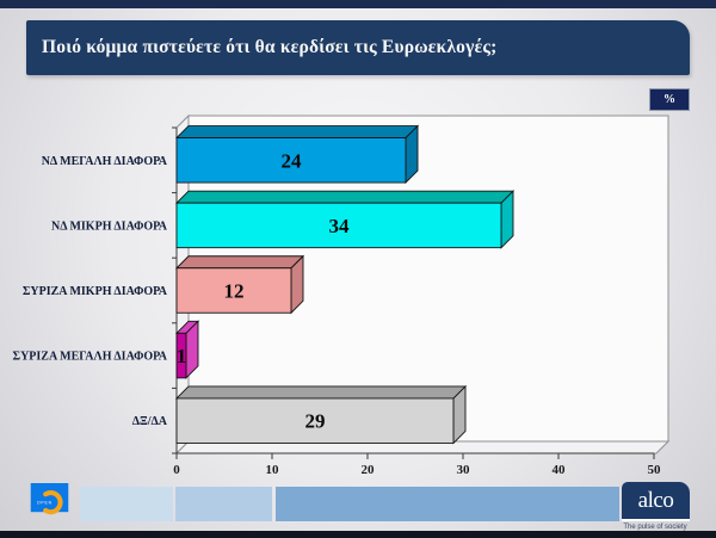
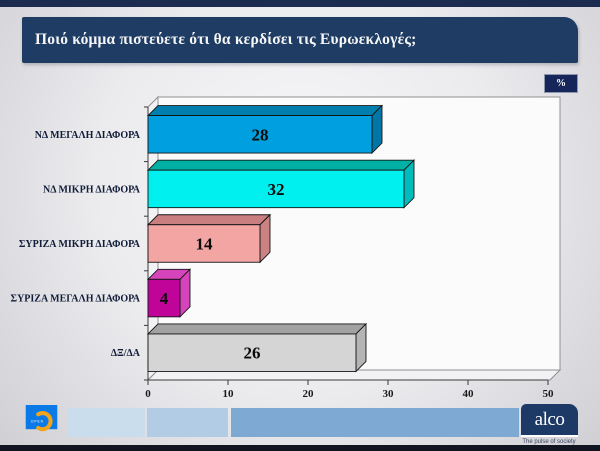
ΝΔ ΜΕΓΑΛΗ ΔΙΑΦΟΡΑ: 24 -> 28
ΝΔ ΜΙΚΡΗ ΔΙΑΦΟΡΑ: 34 -> 32
ΣΥΡΙΖΑ ΜΙΚΡΗ ΔΙΑΦΟΡΑ: 12 -> 14
ΣΥΡΙΖΑ ΜΕΓΑΛΗ ΔΙΑΦΟΡΑ: 1 -> 4
ΔΞ/ΔΑ: 29 -> 26
